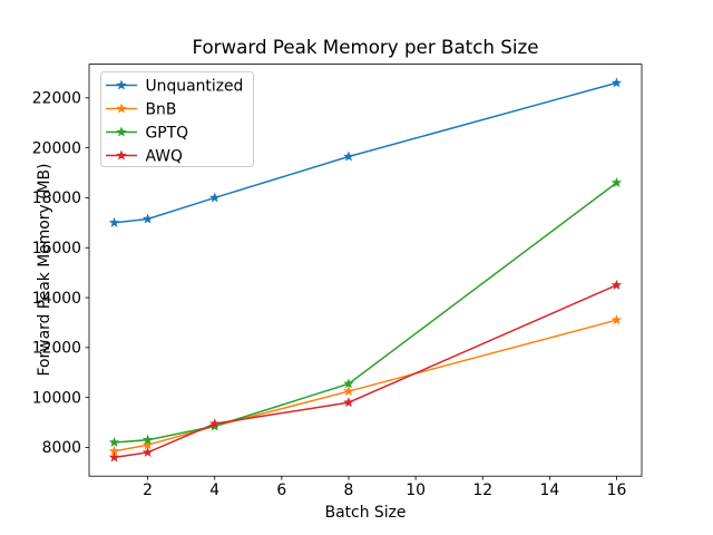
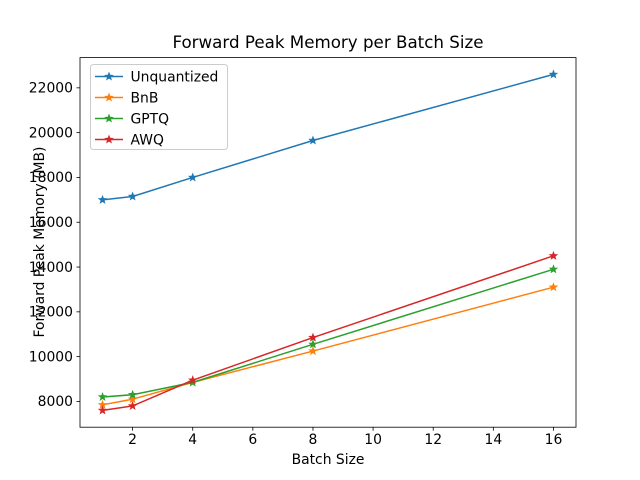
AWQ/8: 9800 -> 10800
GPTQ/16: 18600 -> 13900
